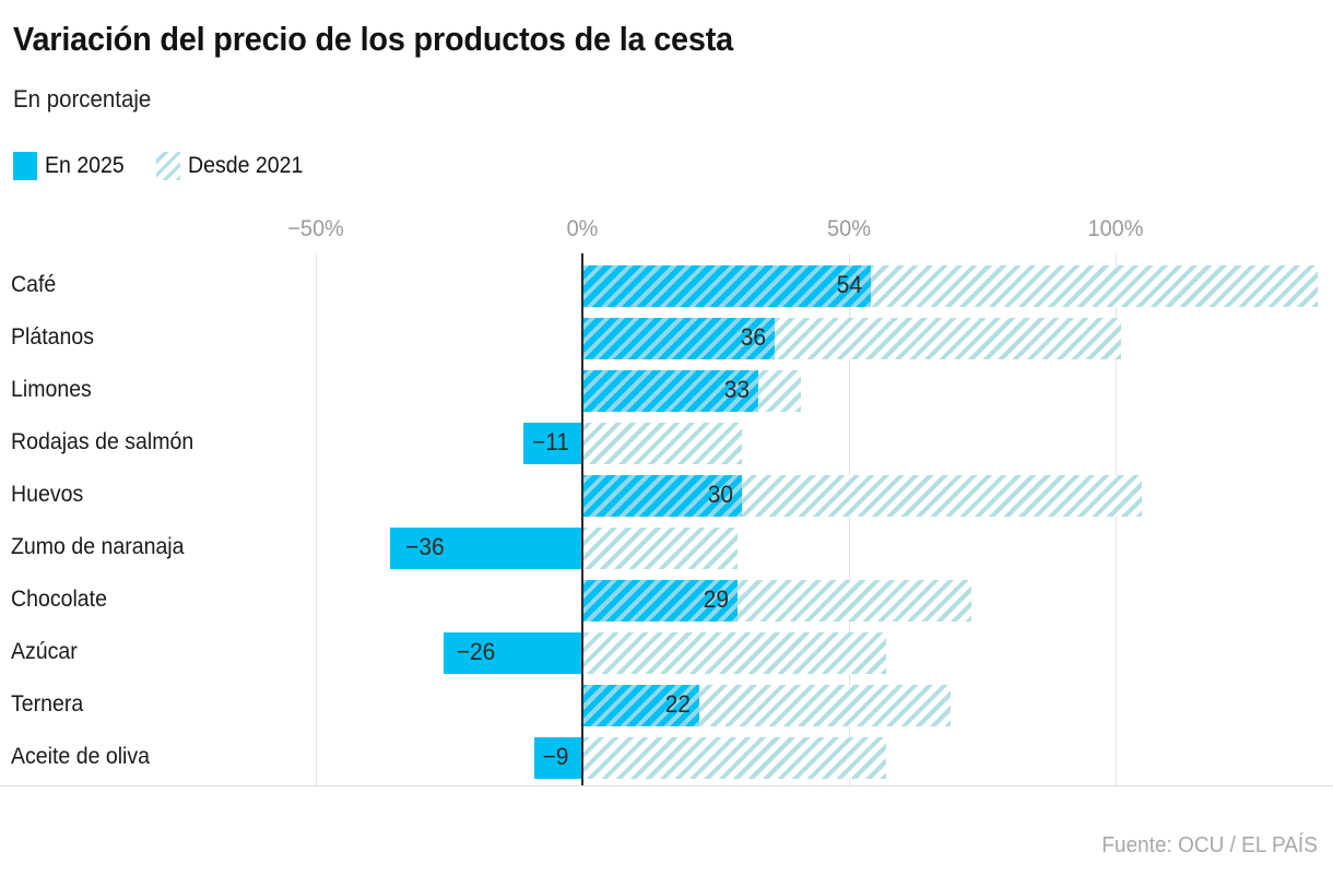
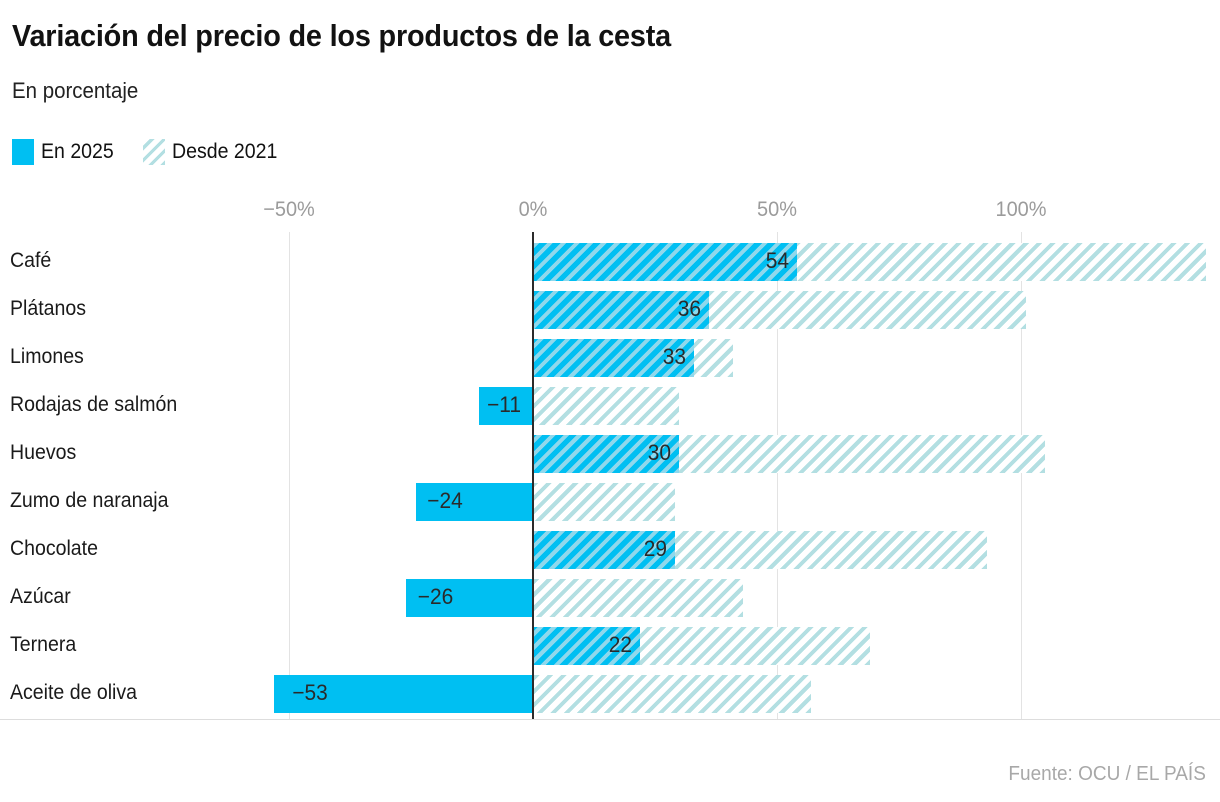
En 2025/Zumo de naranaja: −36 -> −24
Desde 2021/Chocolate: 73% -> 93%
Desde 2021/Azúcar: 57% -> 43%
En 2025/Aceite de oliva: −9 -> −53
